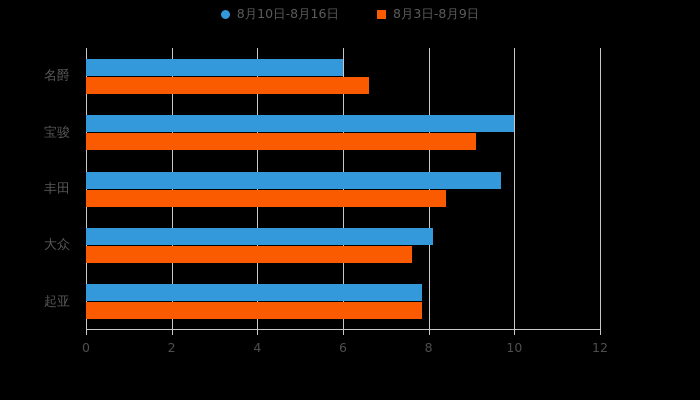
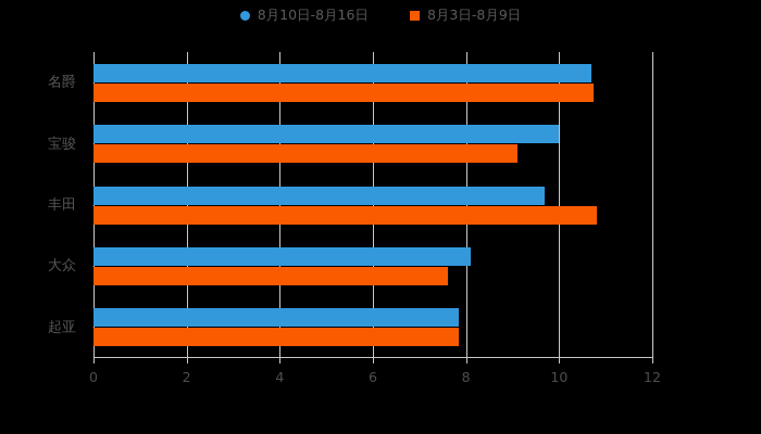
8月10日-8月16日/名爵: 6.0 -> 10.7
8月3日-8月9日/名爵: 6.6 -> 10.8
8月3日-8月9日/丰田: 8.4 -> 10.8
